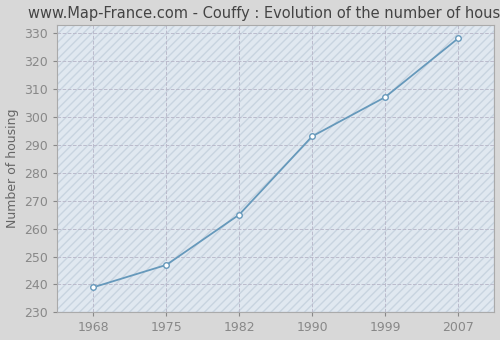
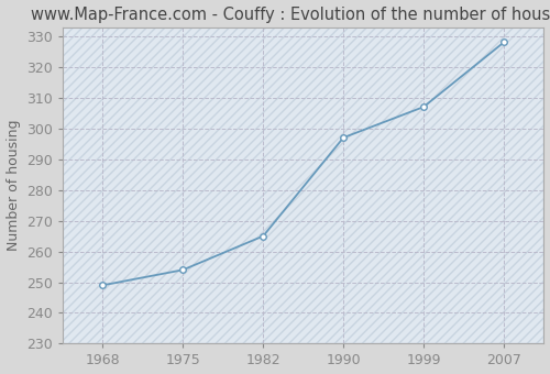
1968: 239 -> 249
1975: 247 -> 254
1990: 293 -> 297
